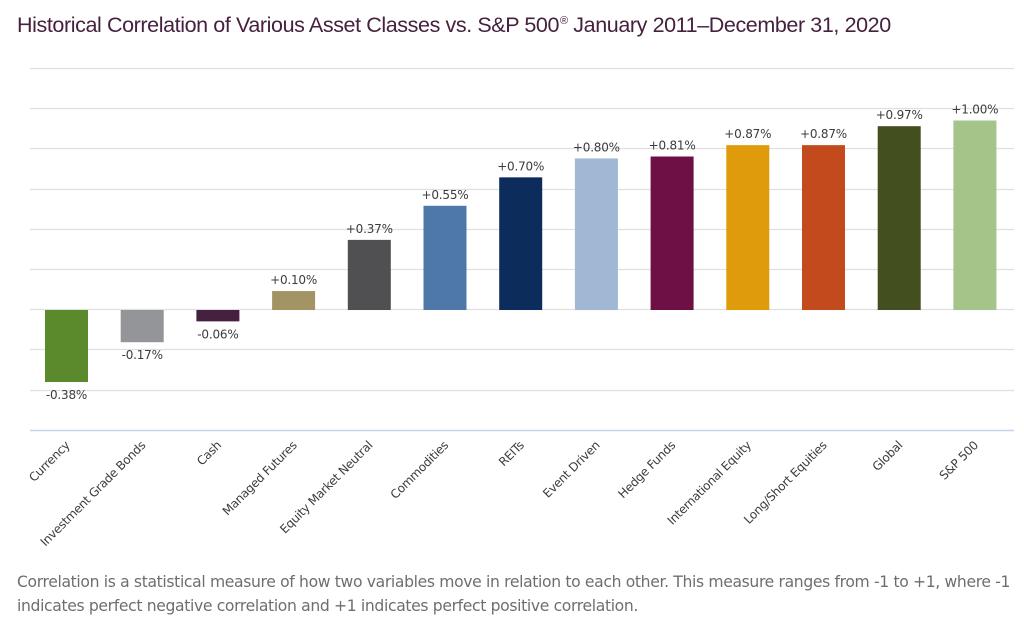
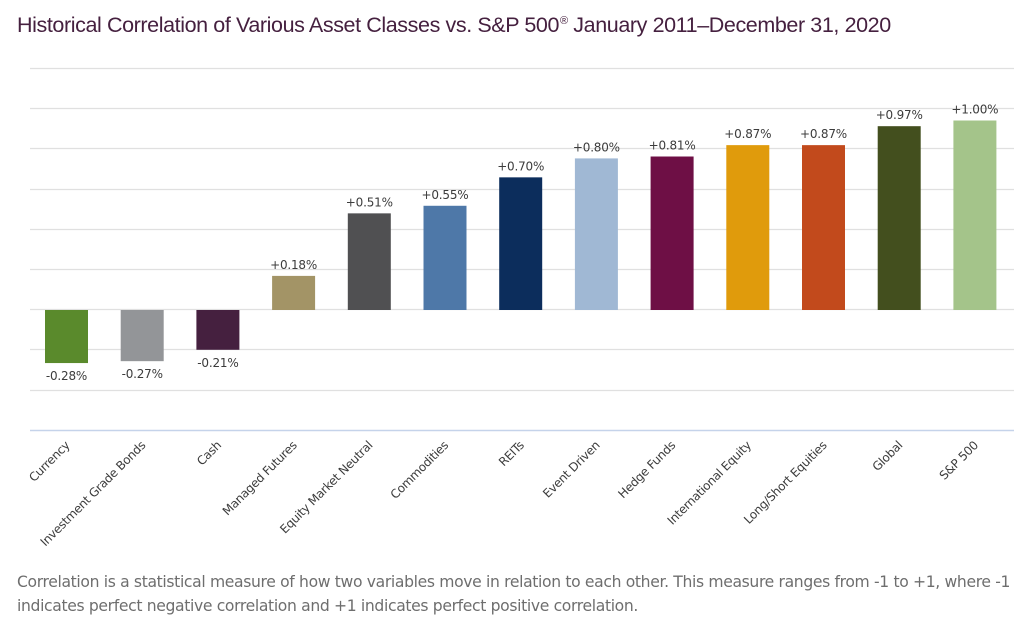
Currency: -0.38% -> -0.28%
Investment Grade Bonds: -0.17% -> -0.27%
Cash: -0.06% -> -0.21%
Managed Futures: +0.10% -> +0.18%
Equity Market Neutral: +0.37% -> +0.51%
